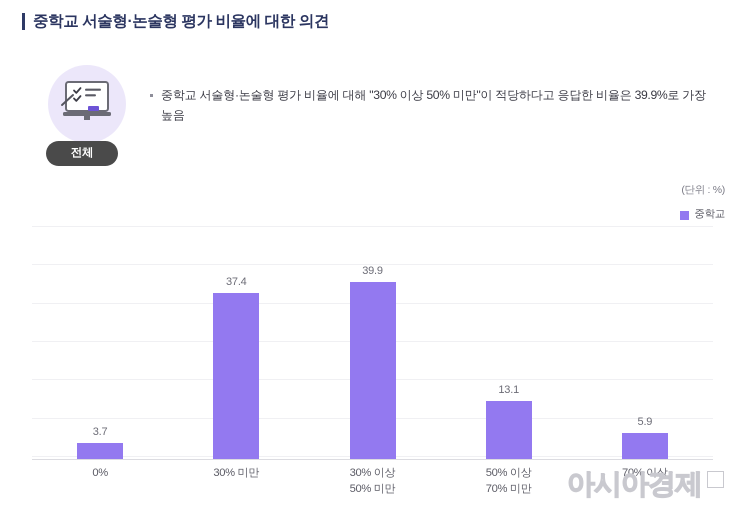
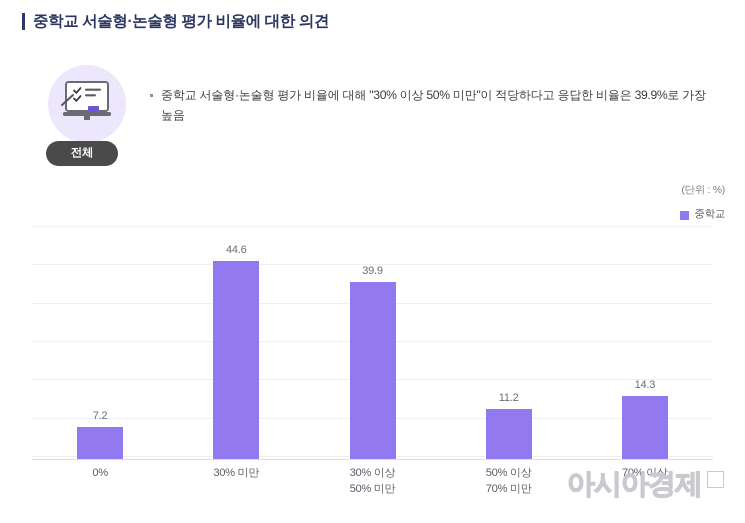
0%: 3.7 -> 7.2
30% 미만: 37.4 -> 44.6
50% 이상 70% 미만: 13.1 -> 11.2
70% 이상: 5.9 -> 14.3
